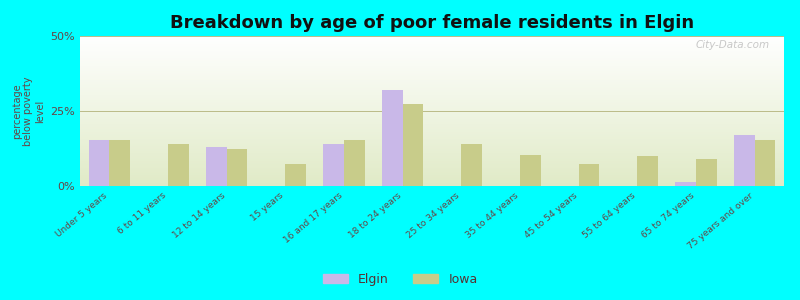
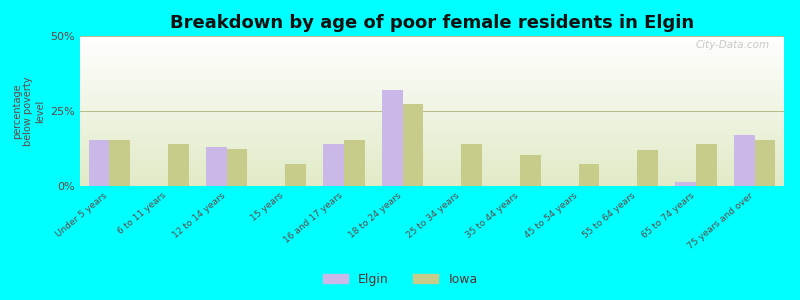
Iowa/55 to 64 years: 10.0% -> 12.0%
Iowa/65 to 74 years: 9.0% -> 14.0%
